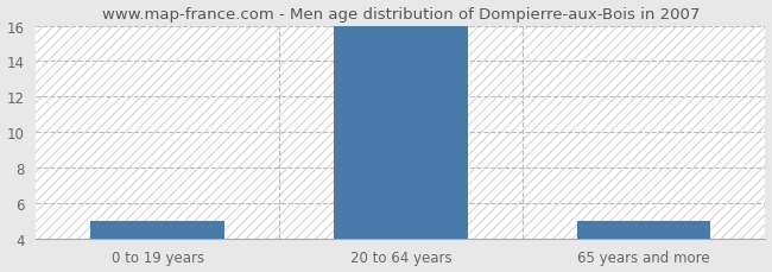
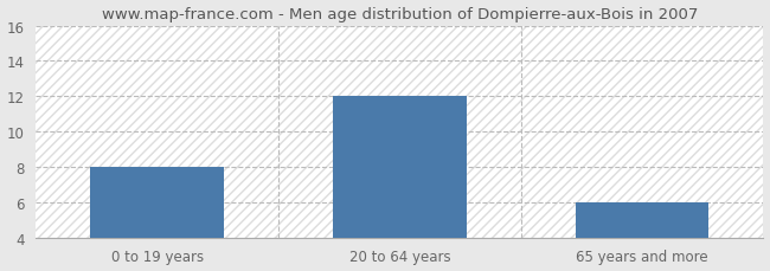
0 to 19 years: 5 -> 8
20 to 64 years: 16 -> 12
65 years and more: 5 -> 6
